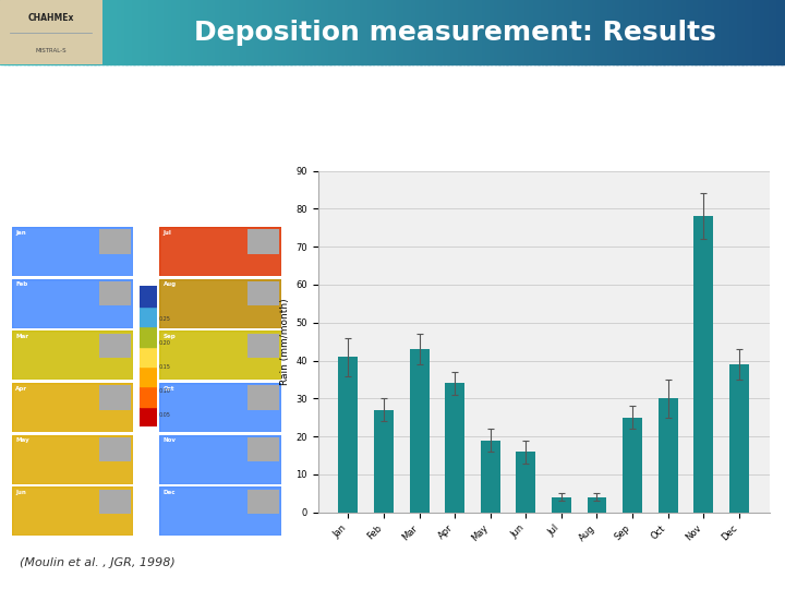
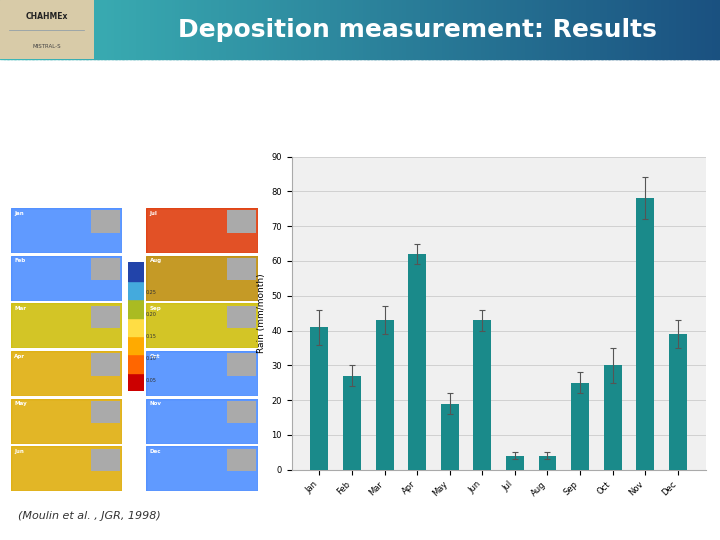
Apr: 34 -> 62
Jun: 16 -> 43
